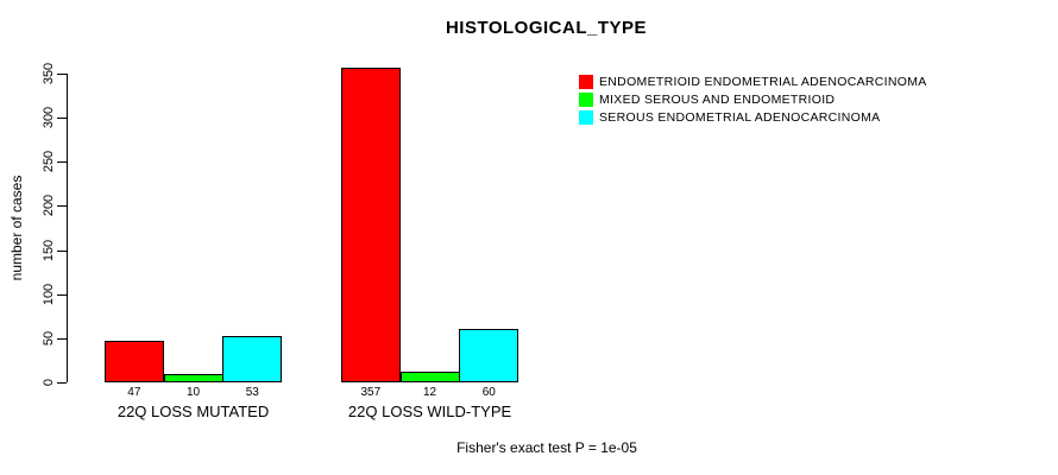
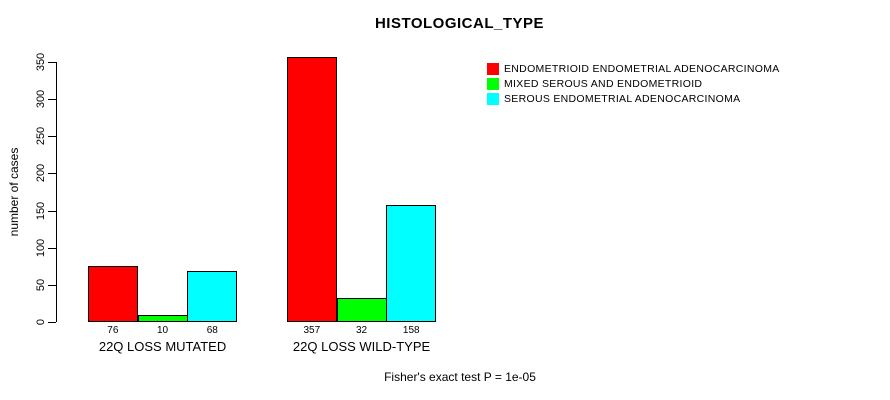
ENDOMETRIOID ENDOMETRIAL ADENOCARCINOMA/22Q LOSS MUTATED: 47 -> 76
SEROUS ENDOMETRIAL ADENOCARCINOMA/22Q LOSS MUTATED: 53 -> 68
MIXED SEROUS AND ENDOMETRIOID/22Q LOSS WILD-TYPE: 12 -> 32
SEROUS ENDOMETRIAL ADENOCARCINOMA/22Q LOSS WILD-TYPE: 60 -> 158
